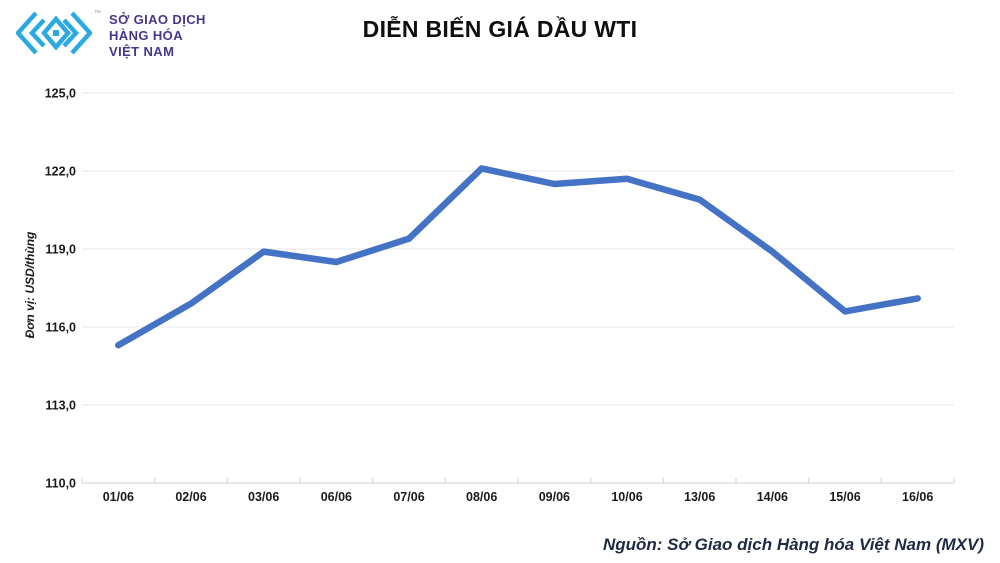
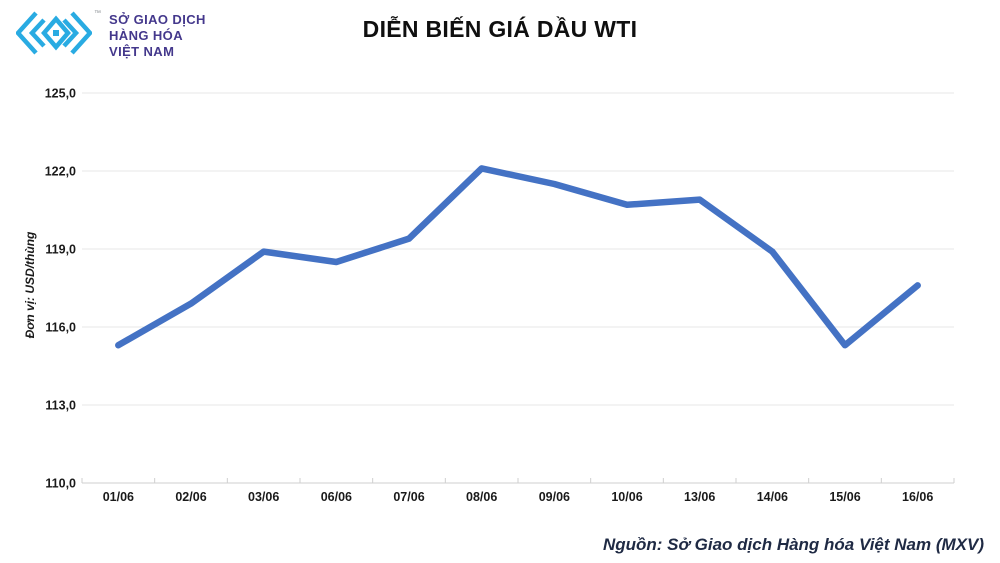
10/06: 121,7 -> 120,7
15/06: 116,6 -> 115,3
16/06: 117,1 -> 117,6
